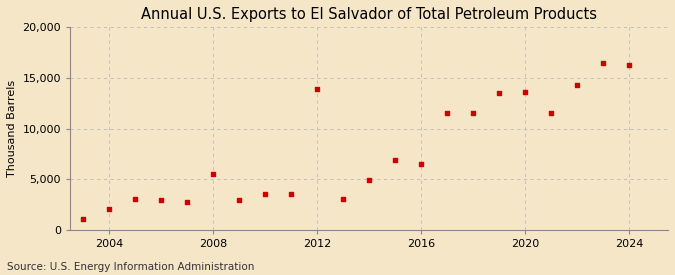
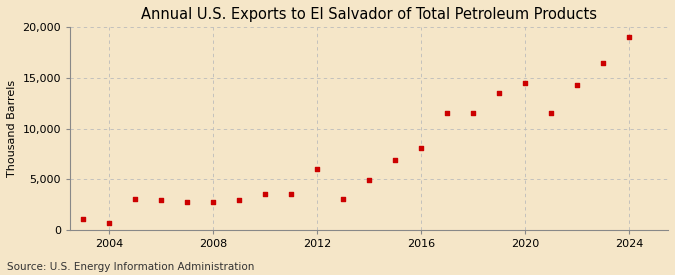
2004: 2,100 -> 700
2008: 5,500 -> 2,800
2012: 13,900 -> 6,000
2016: 6,500 -> 8,100
2020: 13,600 -> 14,500
2024: 16,300 -> 19,000
